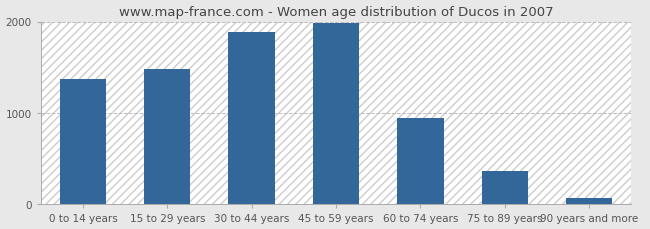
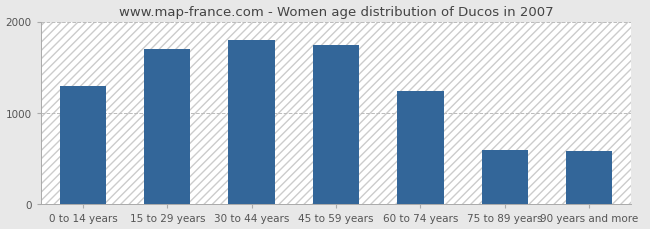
0 to 14 years: 1370 -> 1300
15 to 29 years: 1480 -> 1700
30 to 44 years: 1880 -> 1800
45 to 59 years: 1980 -> 1740
60 to 74 years: 950 -> 1240
75 to 89 years: 370 -> 600
90 years and more: 80 -> 580
